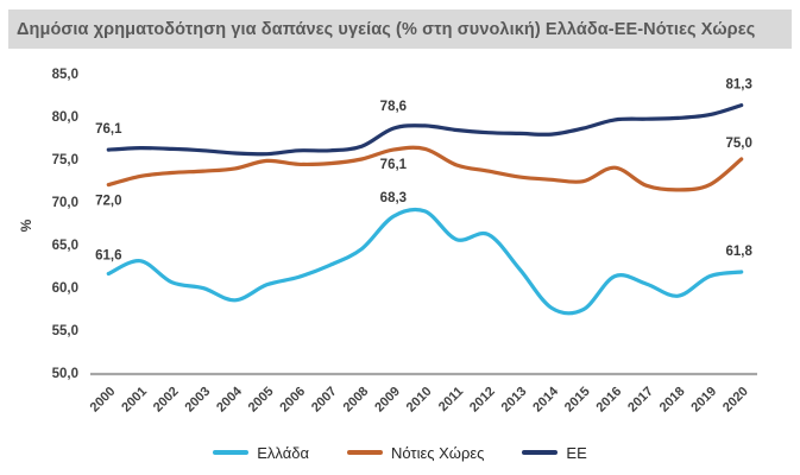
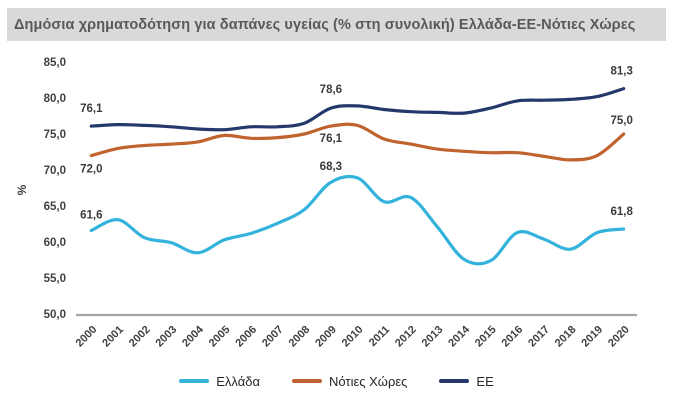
Νότιες Χώρες/2016: 74 -> 72
